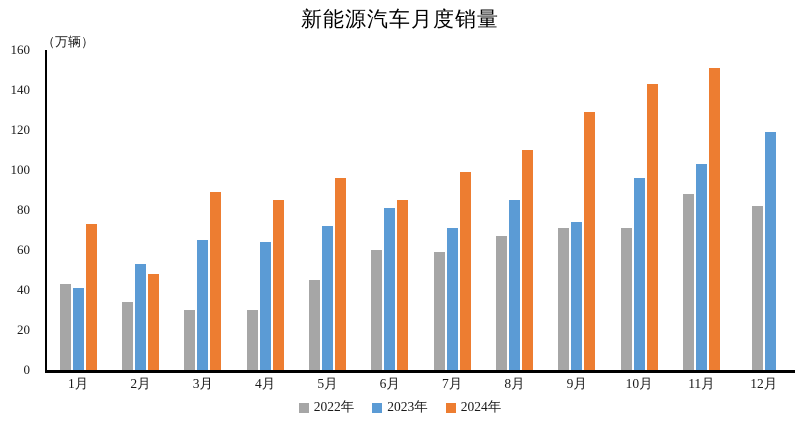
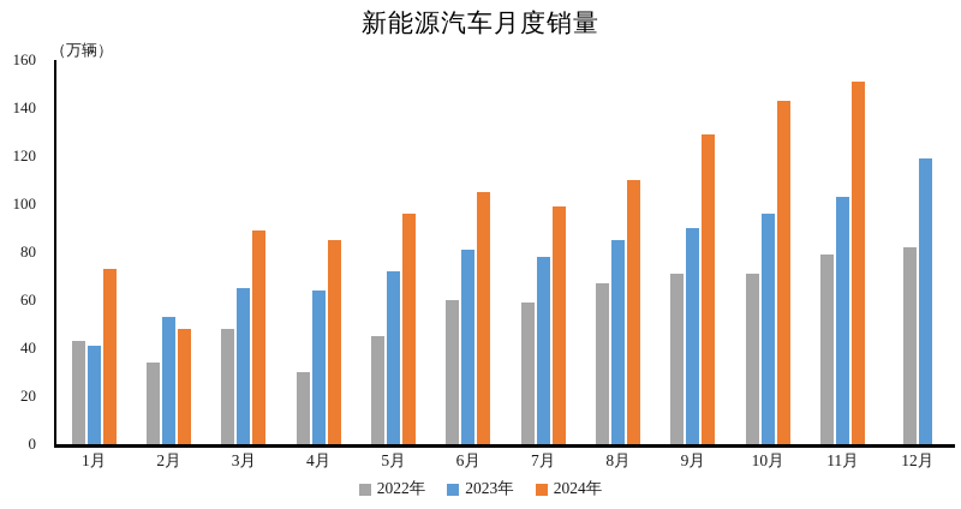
2022年/3月: 30 -> 48
2024年/6月: 85 -> 105
2023年/7月: 71 -> 78
2023年/9月: 74 -> 90
2022年/11月: 88 -> 79
